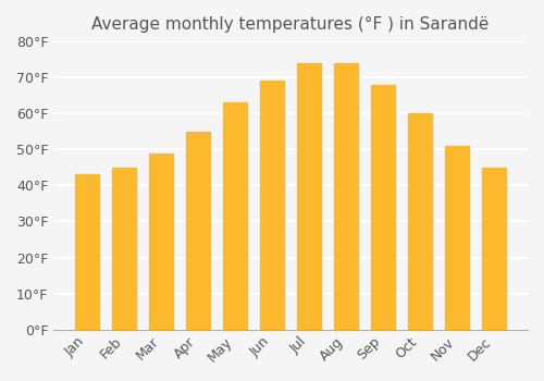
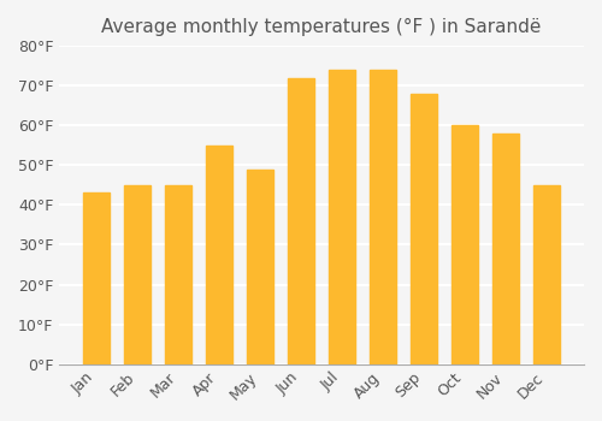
Mar: 49°F -> 45°F
May: 63°F -> 49°F
Jun: 69°F -> 72°F
Nov: 51°F -> 58°F
